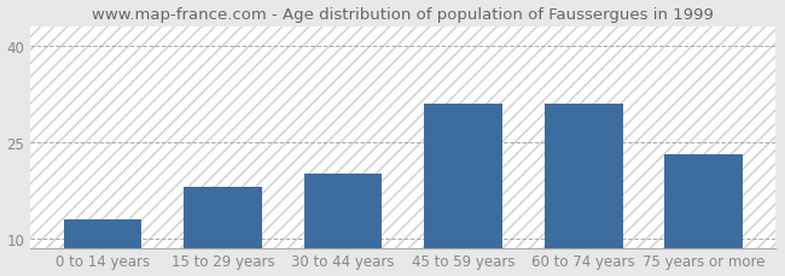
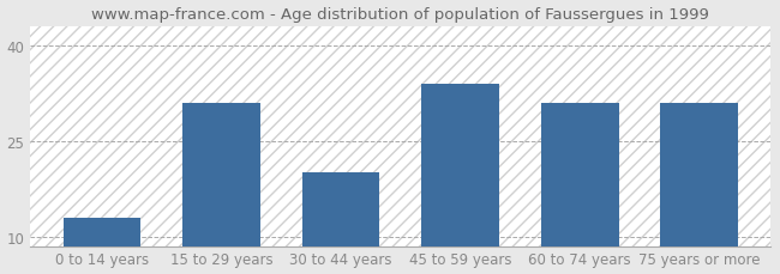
15 to 29 years: 18 -> 31
45 to 59 years: 31 -> 34
75 years or more: 23 -> 31
